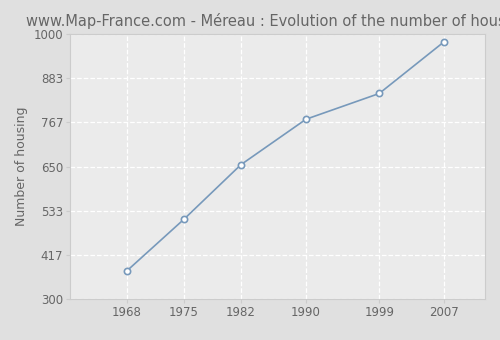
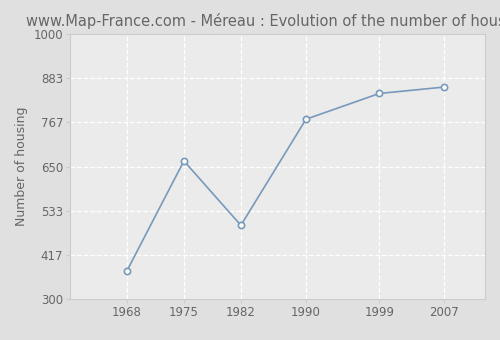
1975: 511 -> 665
1982: 655 -> 495
2007: 980 -> 860
